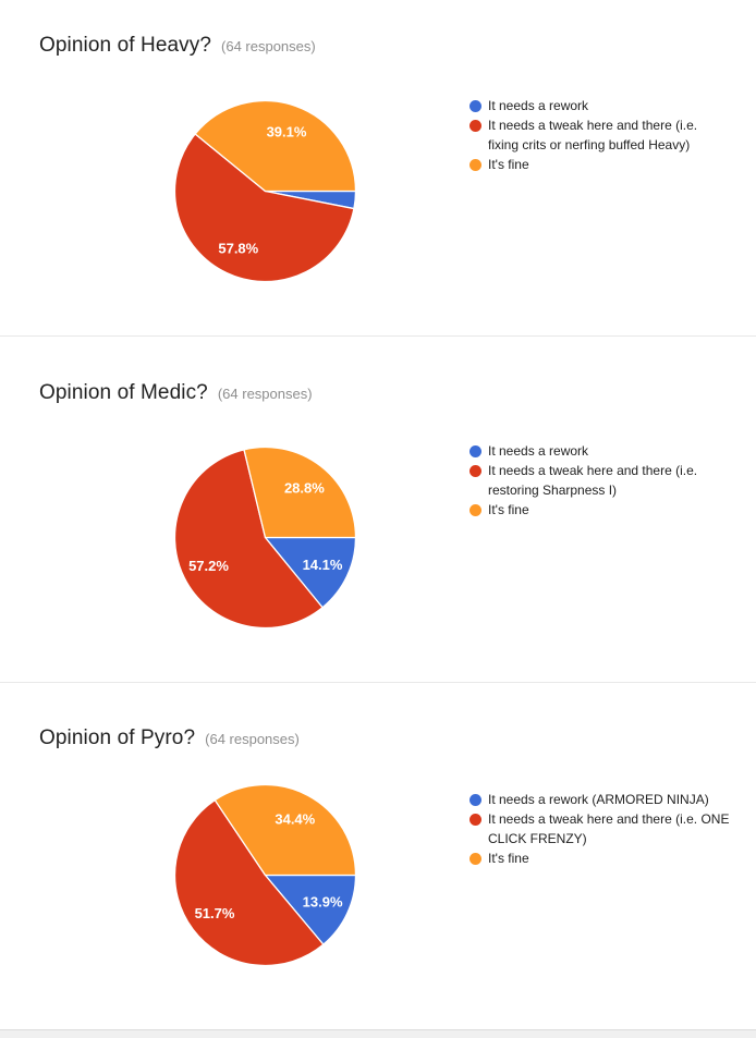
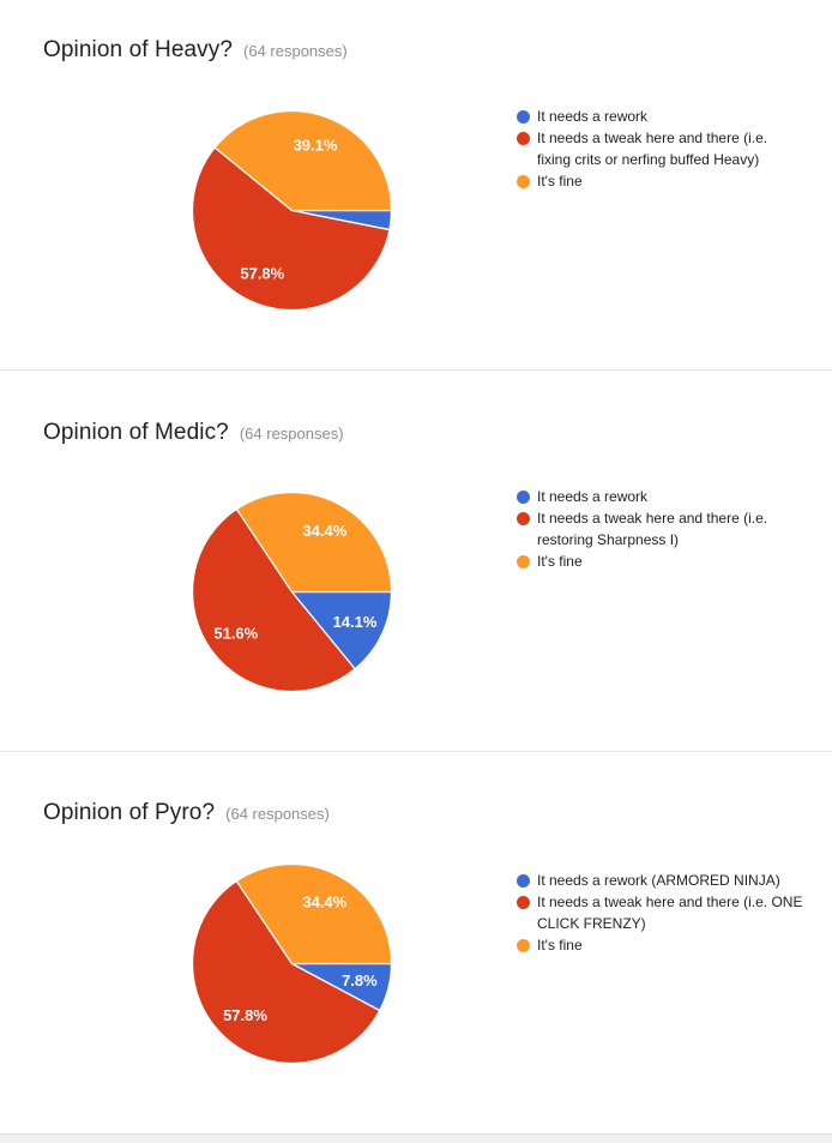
Opinion of Medic?/It needs a tweak here and there (i.e. restoring Sharpness I): 57.2% -> 51.6%
Opinion of Medic?/It's fine: 28.8% -> 34.4%
Opinion of Pyro?/It needs a rework (ARMORED NINJA): 13.9% -> 7.8%
Opinion of Pyro?/It needs a tweak here and there (i.e. ONE CLICK FRENZY): 51.7% -> 57.8%
